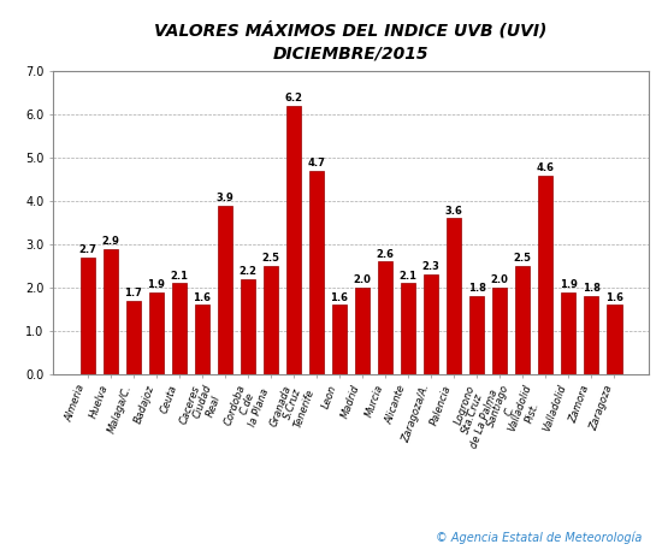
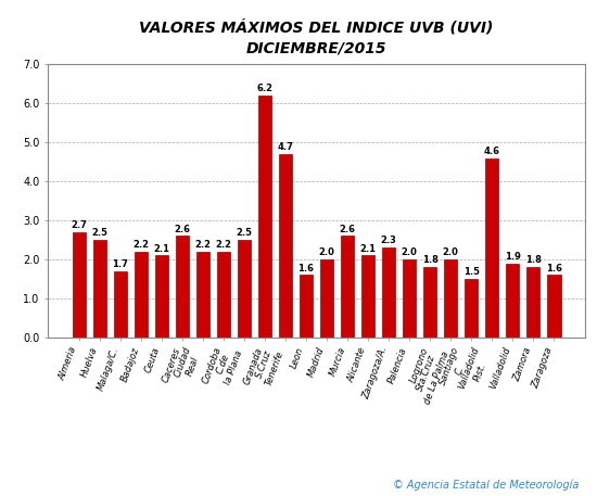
Huelva: 2.9 -> 2.5
Badajoz: 1.9 -> 2.2
Caceres: 1.6 -> 2.6
Ciudad Real: 3.9 -> 2.2
Palencia: 3.6 -> 2.0
Santiago C.: 2.5 -> 1.5
